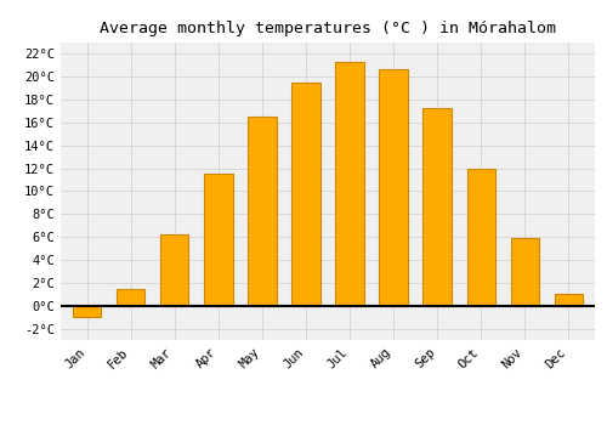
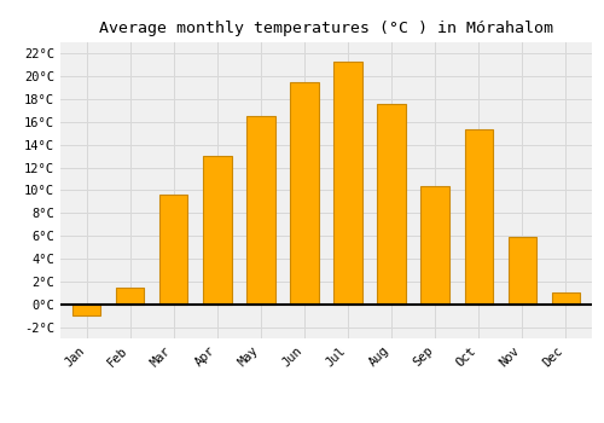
Mar: 6.2°C -> 9.6°C
Apr: 11.5°C -> 13.0°C
Aug: 20.7°C -> 17.6°C
Sep: 17.3°C -> 10.4°C
Oct: 12.0°C -> 15.4°C
